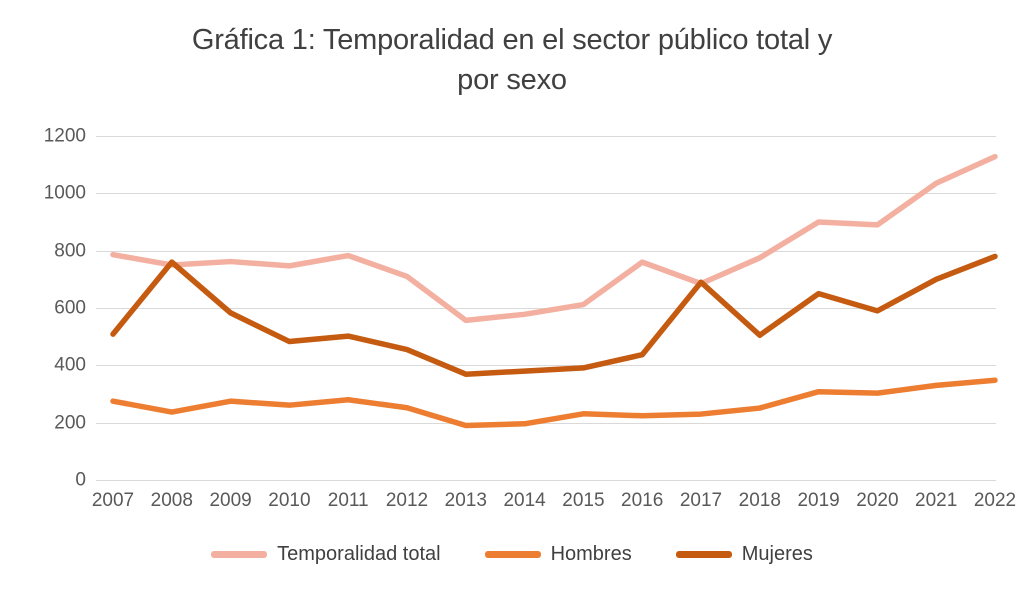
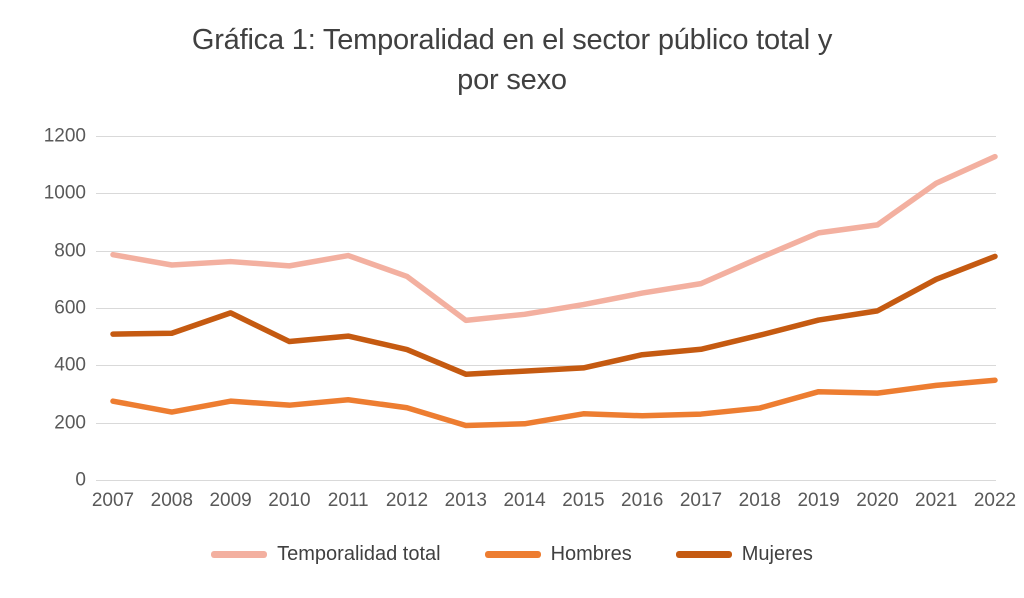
Mujeres/2008: 760 -> 510
Temporalidad total/2016: 760 -> 650
Mujeres/2017: 690 -> 460
Temporalidad total/2019: 900 -> 860
Mujeres/2019: 650 -> 560
